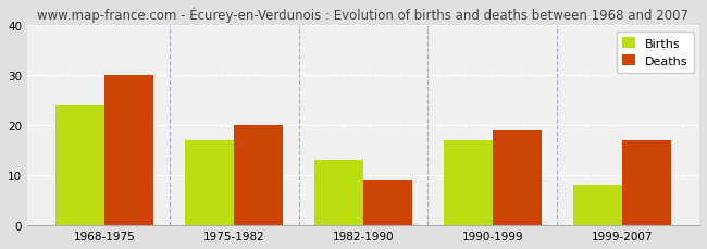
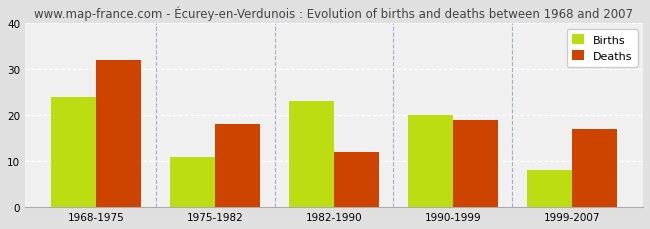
Deaths/1968-1975: 30 -> 32
Births/1975-1982: 17 -> 11
Deaths/1975-1982: 20 -> 18
Births/1982-1990: 13 -> 23
Deaths/1982-1990: 9 -> 12
Births/1990-1999: 17 -> 20
